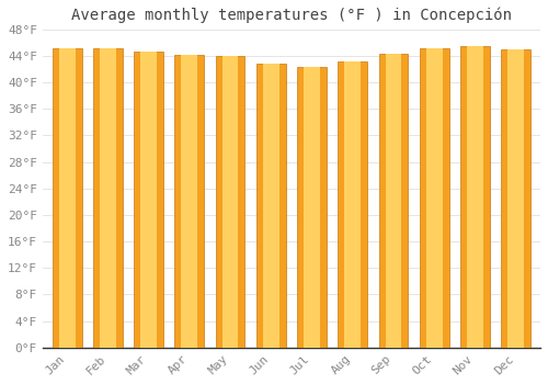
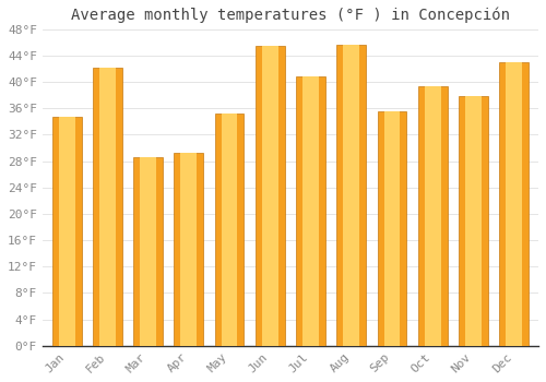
Jan: 45.1°F -> 34.8°F
Feb: 45.1°F -> 42.2°F
Mar: 44.6°F -> 28.6°F
Apr: 44.1°F -> 29.2°F
May: 44.0°F -> 35.2°F
Jun: 42.8°F -> 45.4°F
Jul: 42.4°F -> 40.8°F
Aug: 43.1°F -> 45.6°F
Sep: 44.3°F -> 35.6°F
Oct: 45.1°F -> 39.4°F
Nov: 45.5°F -> 37.8°F
Dec: 45.0°F -> 43.0°F
